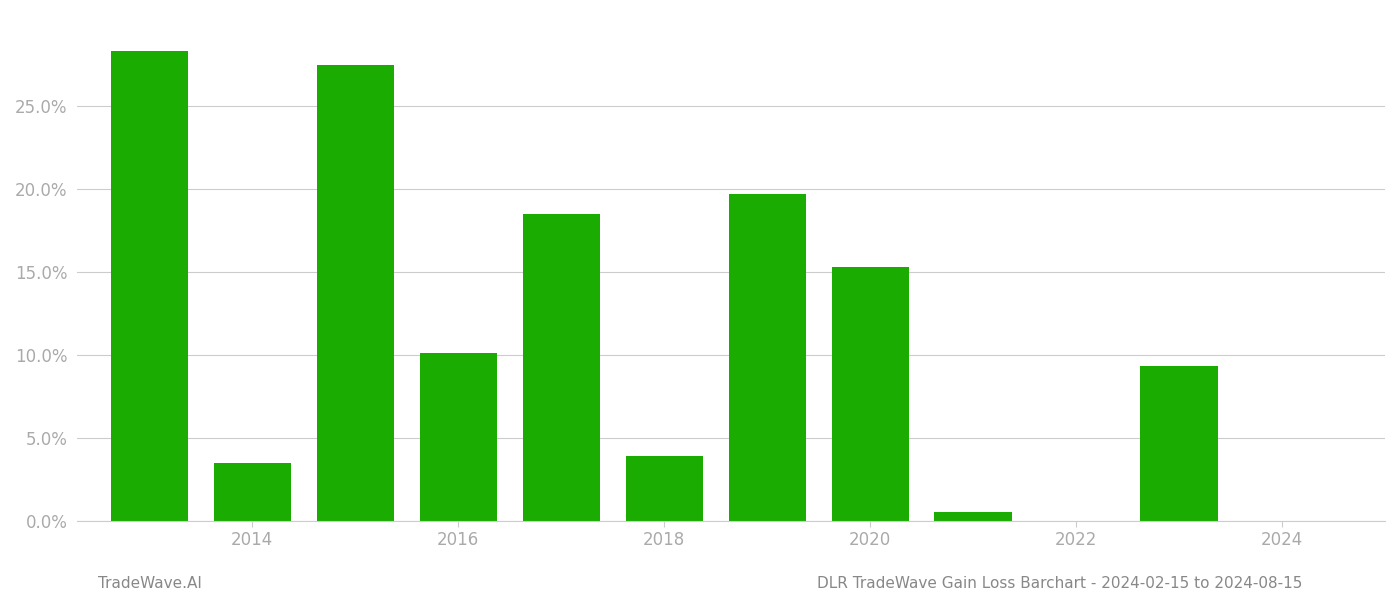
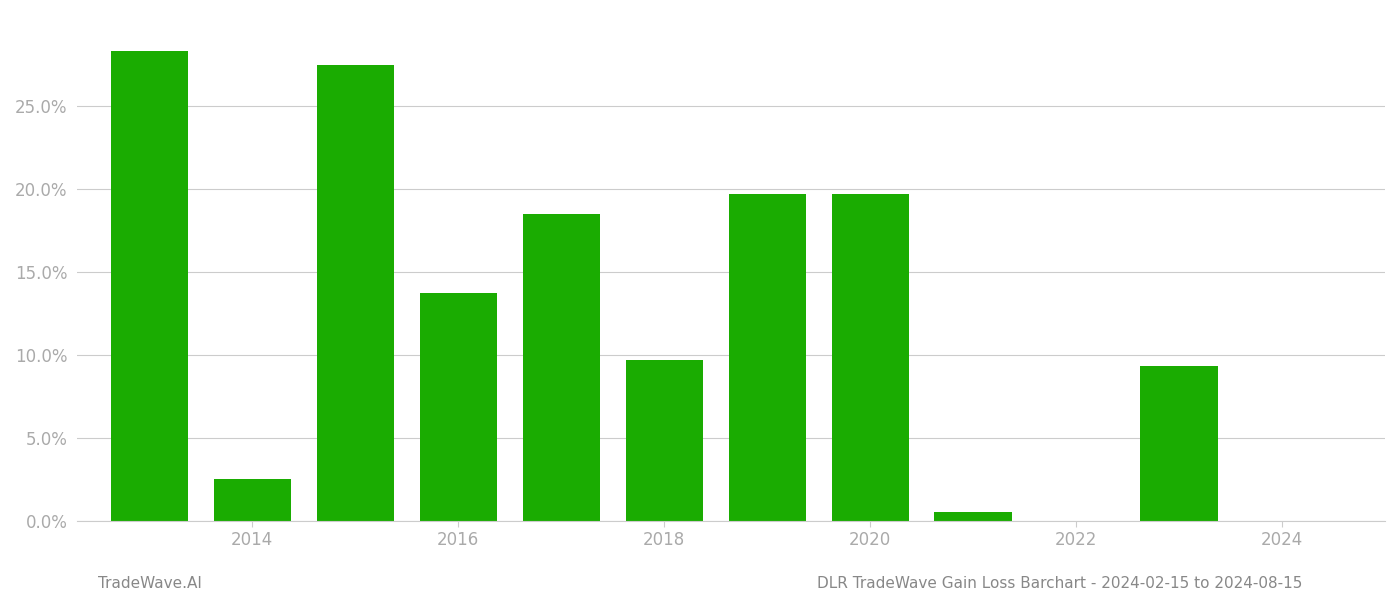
2014: 3.5% -> 2.5%
2016: 10.1% -> 13.7%
2018: 3.9% -> 9.7%
2020: 15.3% -> 19.7%
